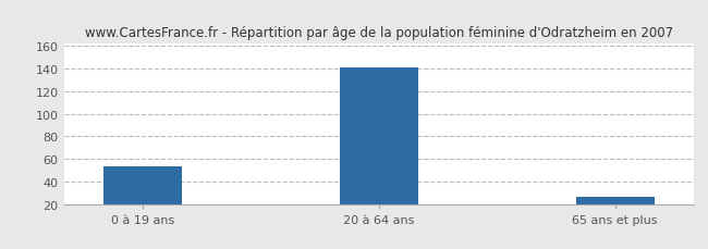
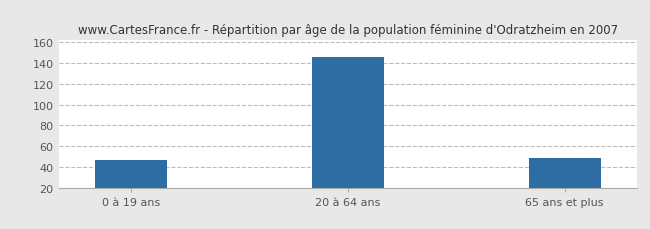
0 à 19 ans: 53 -> 47
20 à 64 ans: 141 -> 146
65 ans et plus: 26 -> 49
